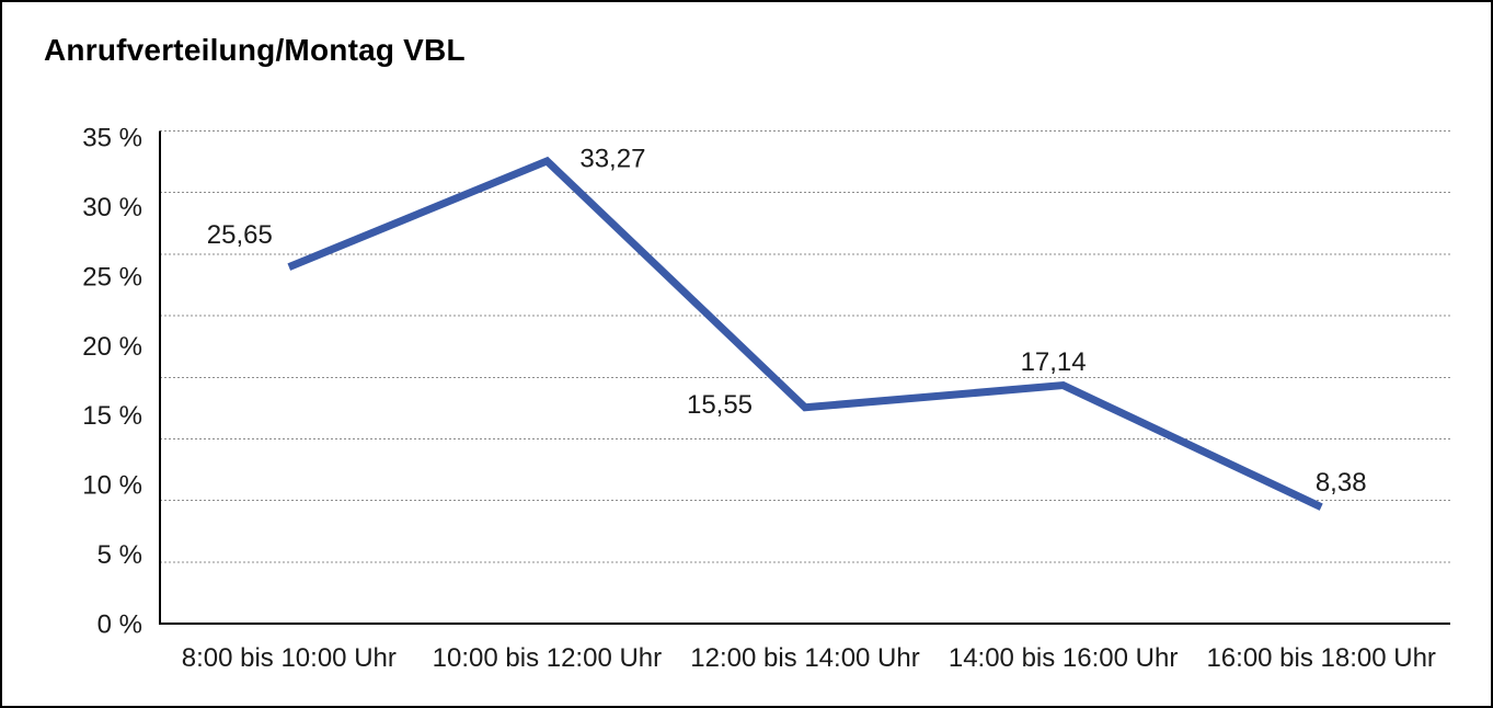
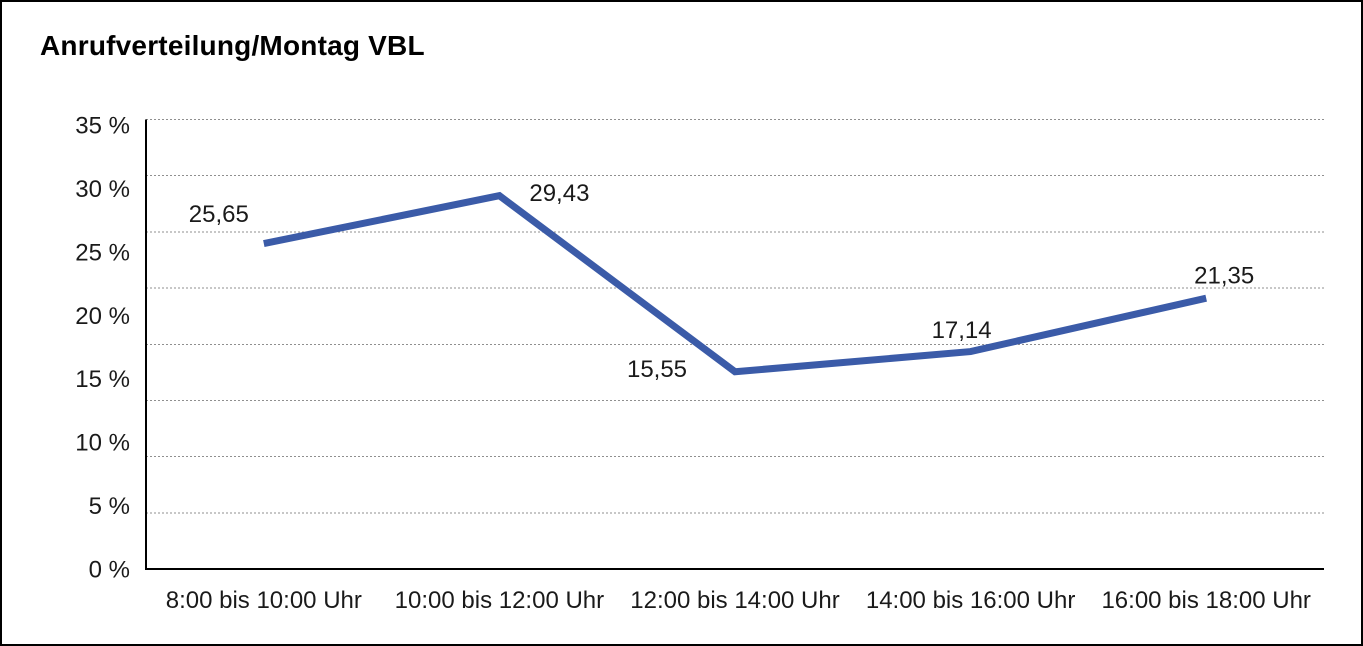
10:00 bis 12:00 Uhr: 33,27 -> 29,43
16:00 bis 18:00 Uhr: 8,38 -> 21,35
